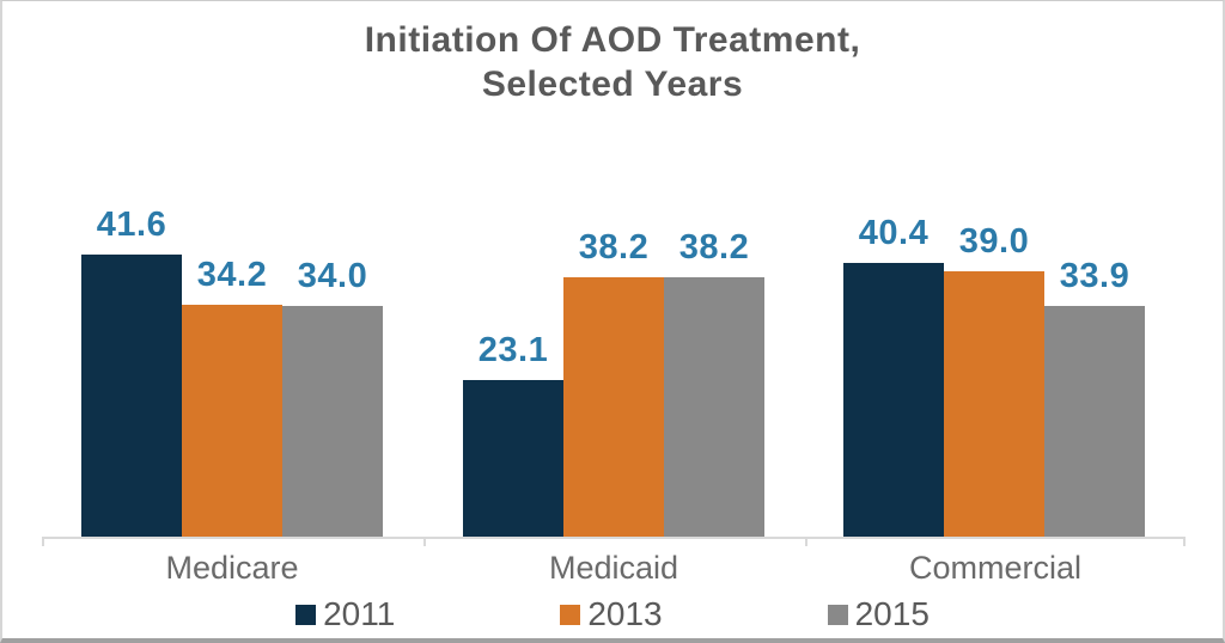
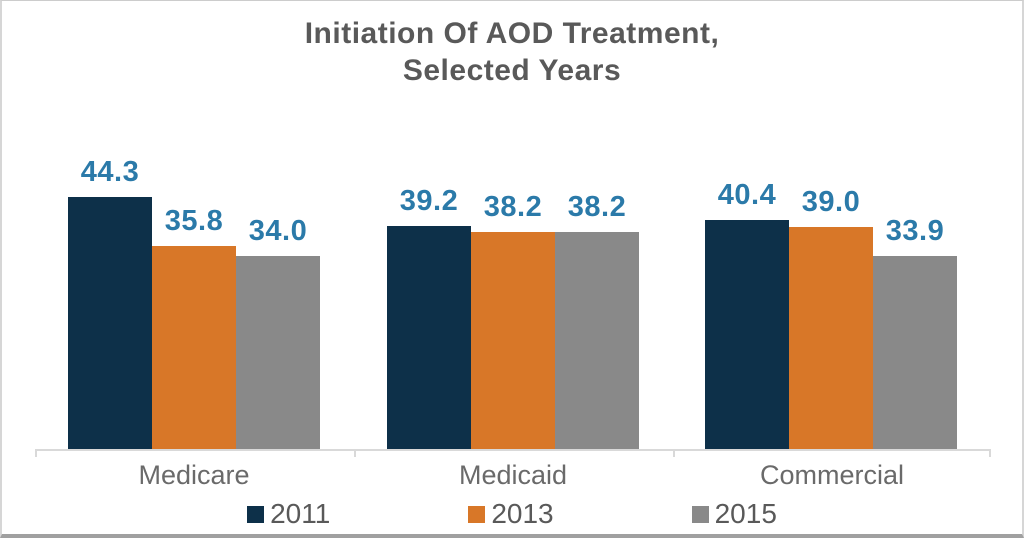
2011/Medicare: 41.6 -> 44.3
2013/Medicare: 34.2 -> 35.8
2011/Medicaid: 23.1 -> 39.2
